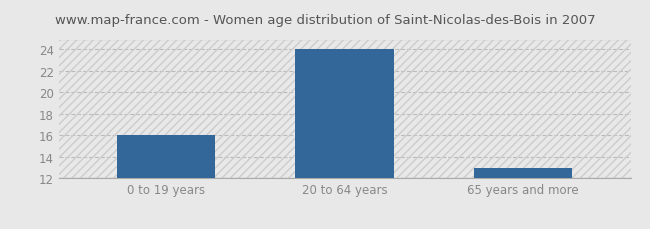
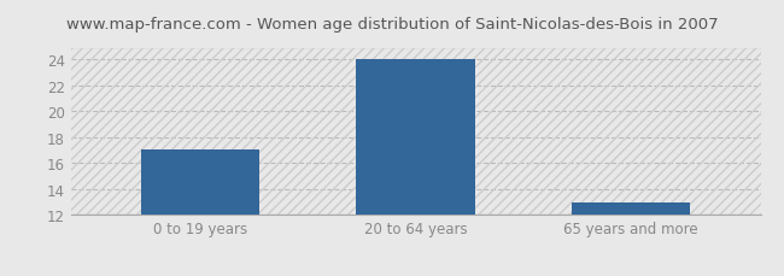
0 to 19 years: 16 -> 17
